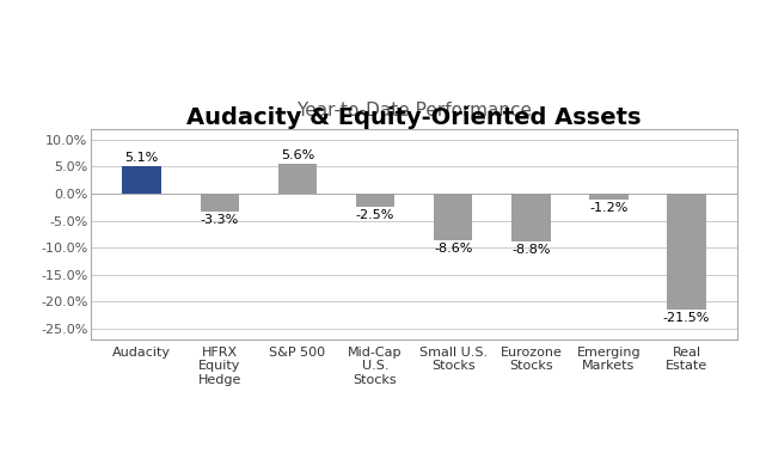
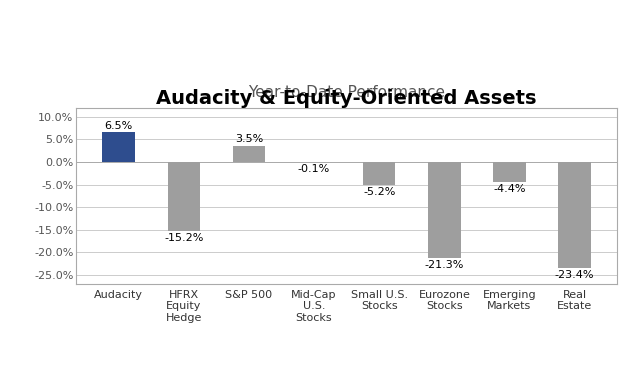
Audacity: 5.1% -> 6.5%
HFRX Equity Hedge: -3.3% -> -15.2%
S&P 500: 5.6% -> 3.5%
Mid-Cap U.S. Stocks: -2.5% -> -0.1%
Small U.S. Stocks: -8.6% -> -5.2%
Eurozone Stocks: -8.8% -> -21.3%
Emerging Markets: -1.2% -> -4.4%
Real Estate: -21.5% -> -23.4%
